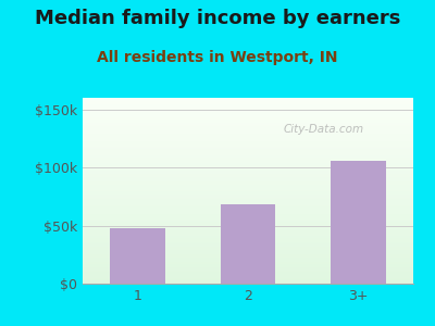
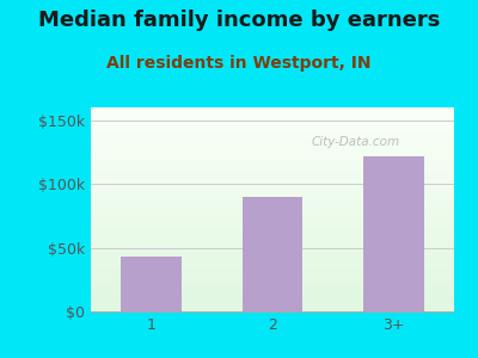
1: $48k -> $43k
2: $68k -> $90k
3+: $106k -> $122k
